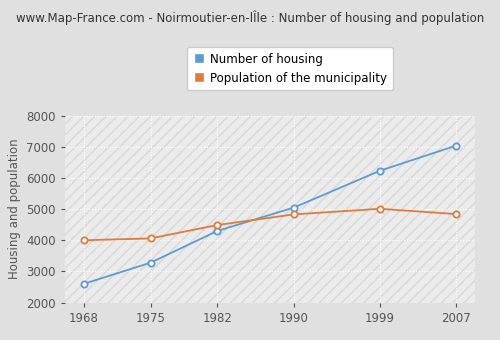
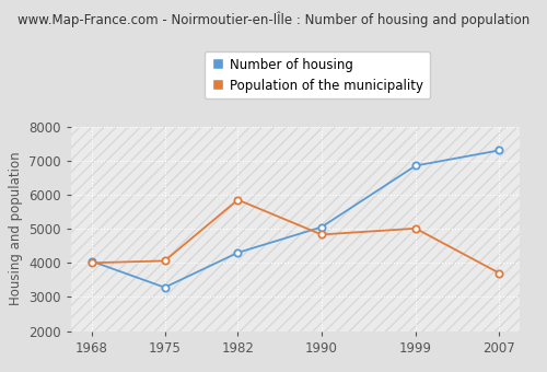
Number of housing/1968: 2600 -> 4050
Population of the municipality/1982: 4490 -> 5850
Number of housing/1999: 6230 -> 6850
Number of housing/2007: 7040 -> 7300
Population of the municipality/2007: 4840 -> 3700
